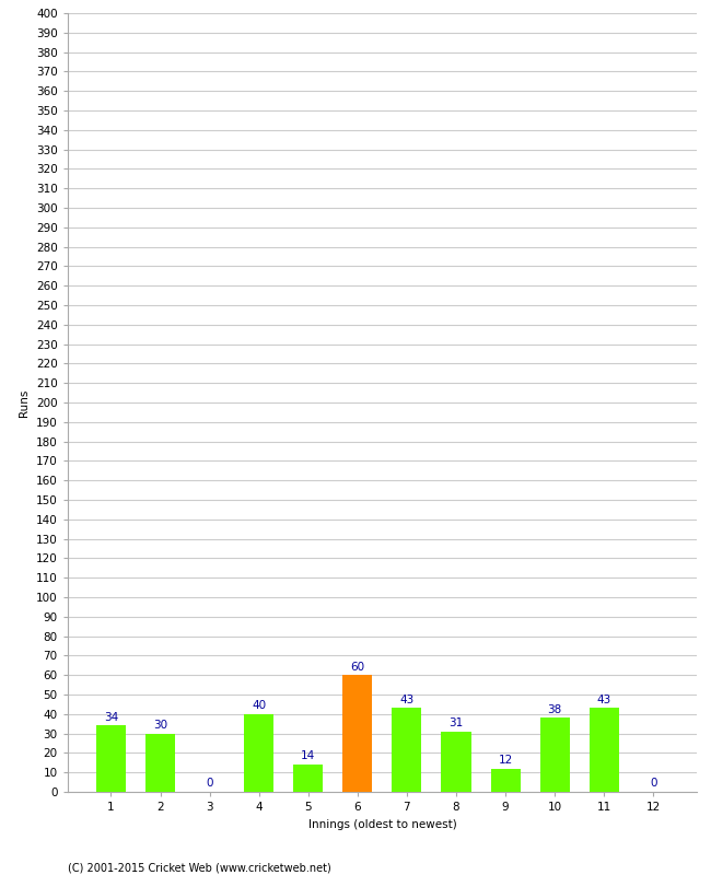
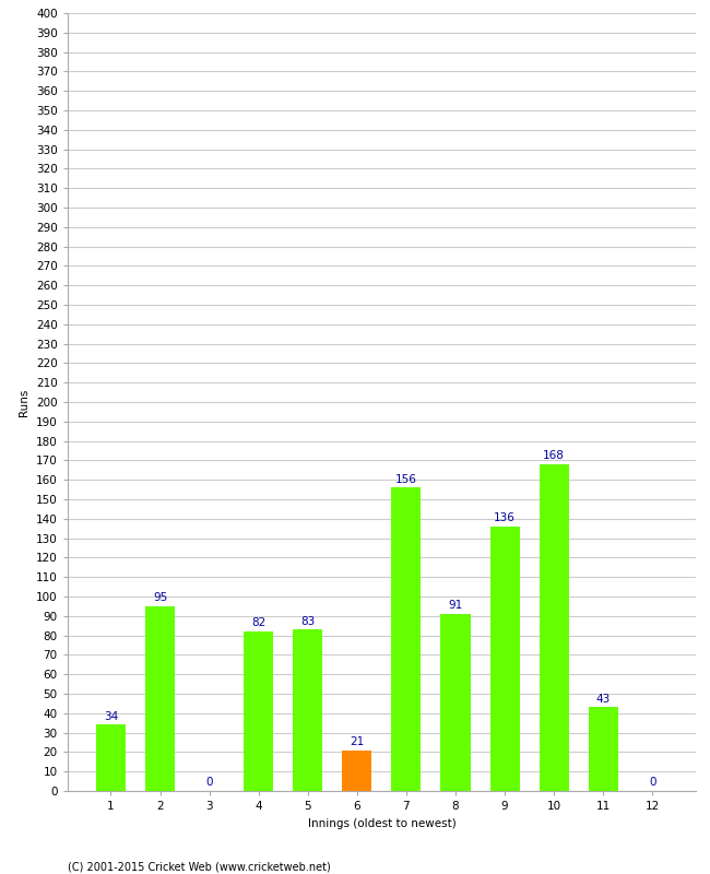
2: 30 -> 95
4: 40 -> 82
5: 14 -> 83
6: 60 -> 21
7: 43 -> 156
8: 31 -> 91
9: 12 -> 136
10: 38 -> 168
